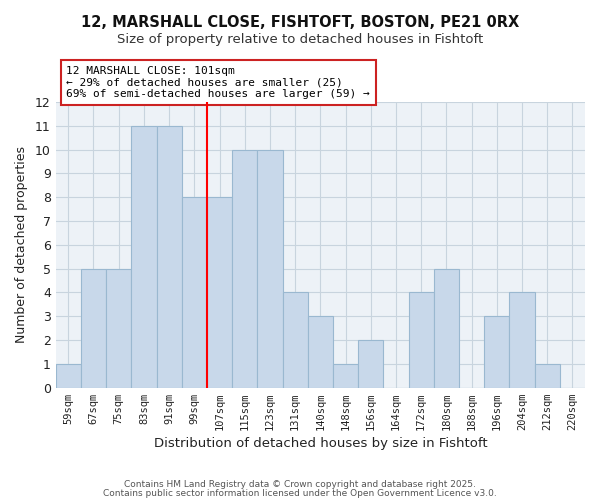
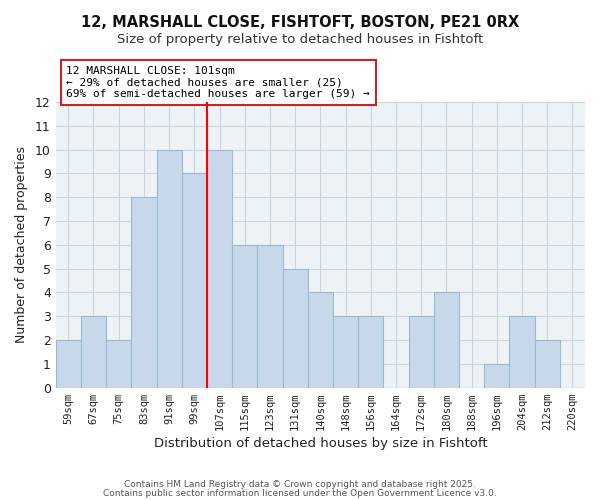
59sqm: 1 -> 2
67sqm: 5 -> 3
75sqm: 5 -> 2
83sqm: 11 -> 8
91sqm: 11 -> 10
99sqm: 8 -> 9
107sqm: 8 -> 10
115sqm: 10 -> 6
123sqm: 10 -> 6
131sqm: 4 -> 5
140sqm: 3 -> 4
148sqm: 1 -> 3
156sqm: 2 -> 3
172sqm: 4 -> 3
180sqm: 5 -> 4
196sqm: 3 -> 1
204sqm: 4 -> 3
212sqm: 1 -> 2
